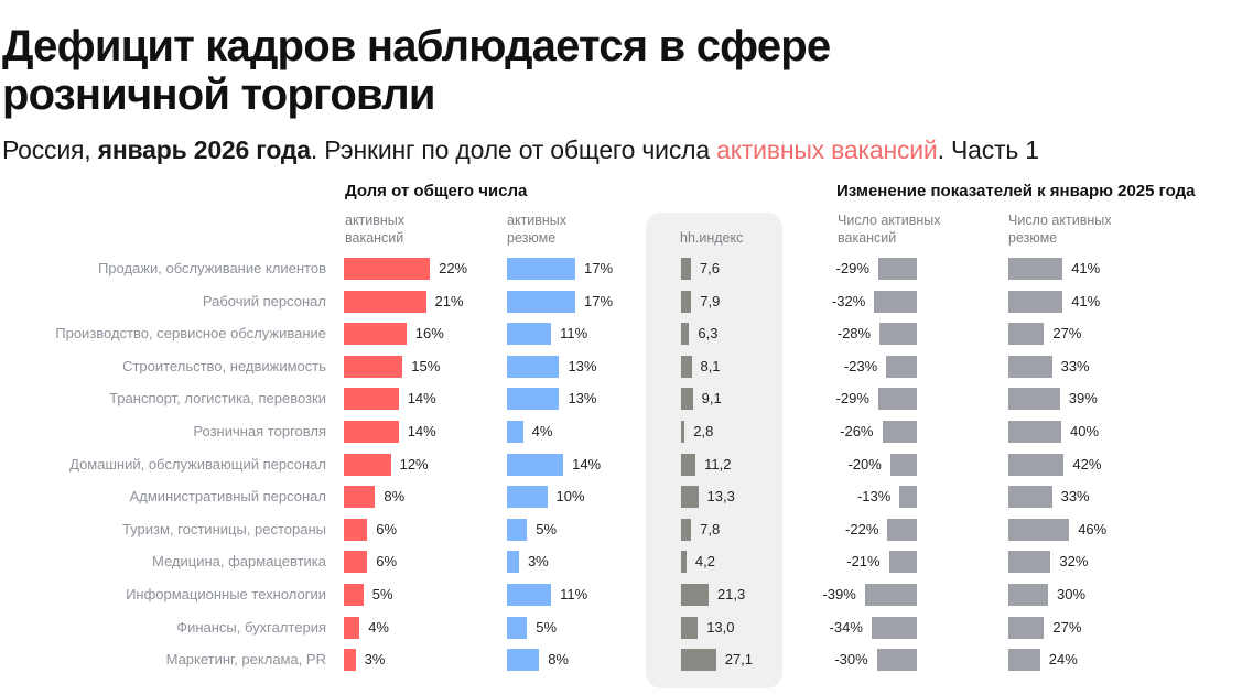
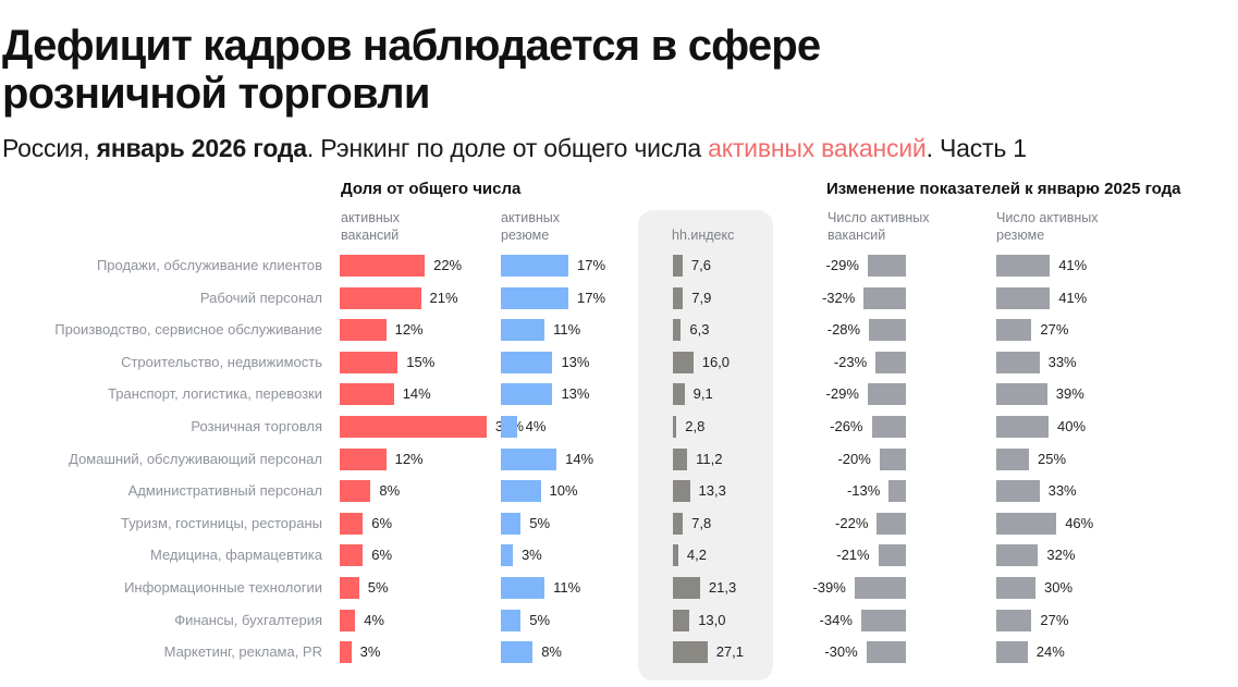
активных вакансий/Производство, сервисное обслуживание: 16% -> 12%
hh.индекс/Строительство, недвижимость: 8,1 -> 16,0
активных вакансий/Розничная торговля: 14% -> 38%
Число активных резюме/Домашний, обслуживающий персонал: 42% -> 25%
